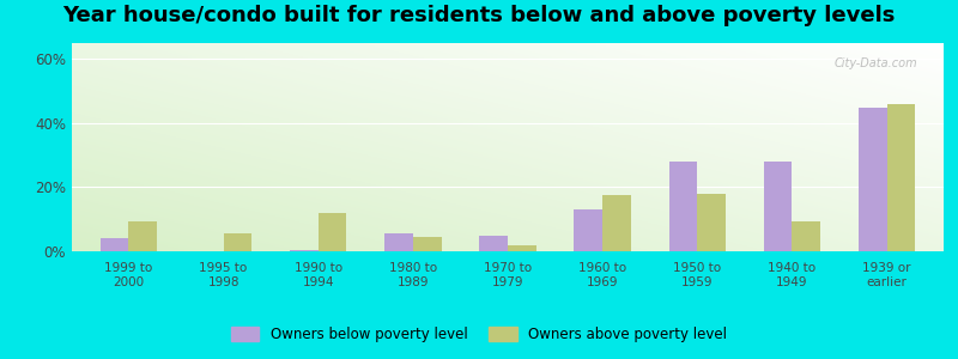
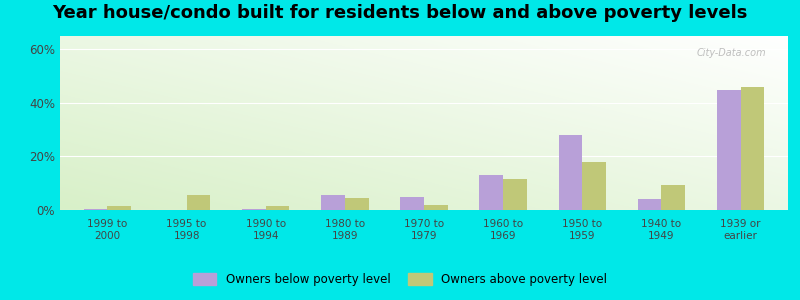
Owners below poverty level/1999 to 2000: 4.0% -> 0.5%
Owners above poverty level/1999 to 2000: 9.5% -> 1.5%
Owners above poverty level/1990 to 1994: 12.0% -> 1.5%
Owners above poverty level/1960 to 1969: 17.5% -> 11.5%
Owners below poverty level/1940 to 1949: 28.0% -> 4.0%
